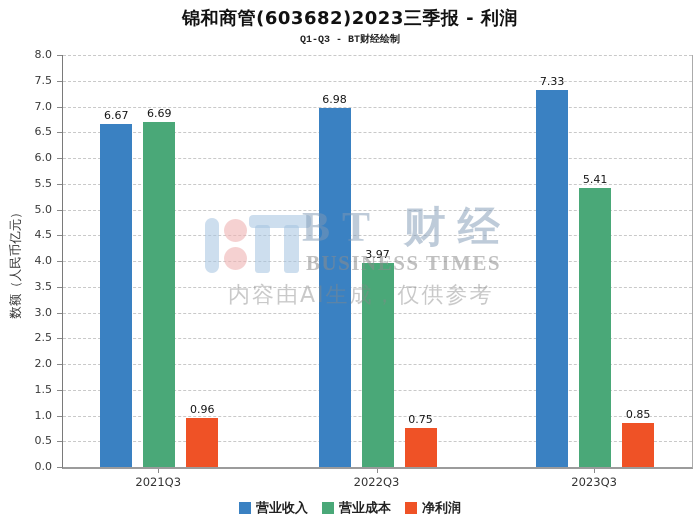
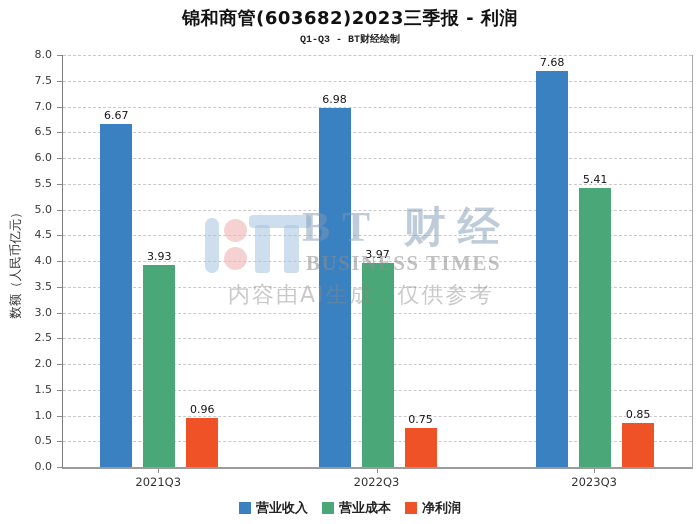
营业成本/2021Q3: 6.69 -> 3.93
营业收入/2023Q3: 7.33 -> 7.68
